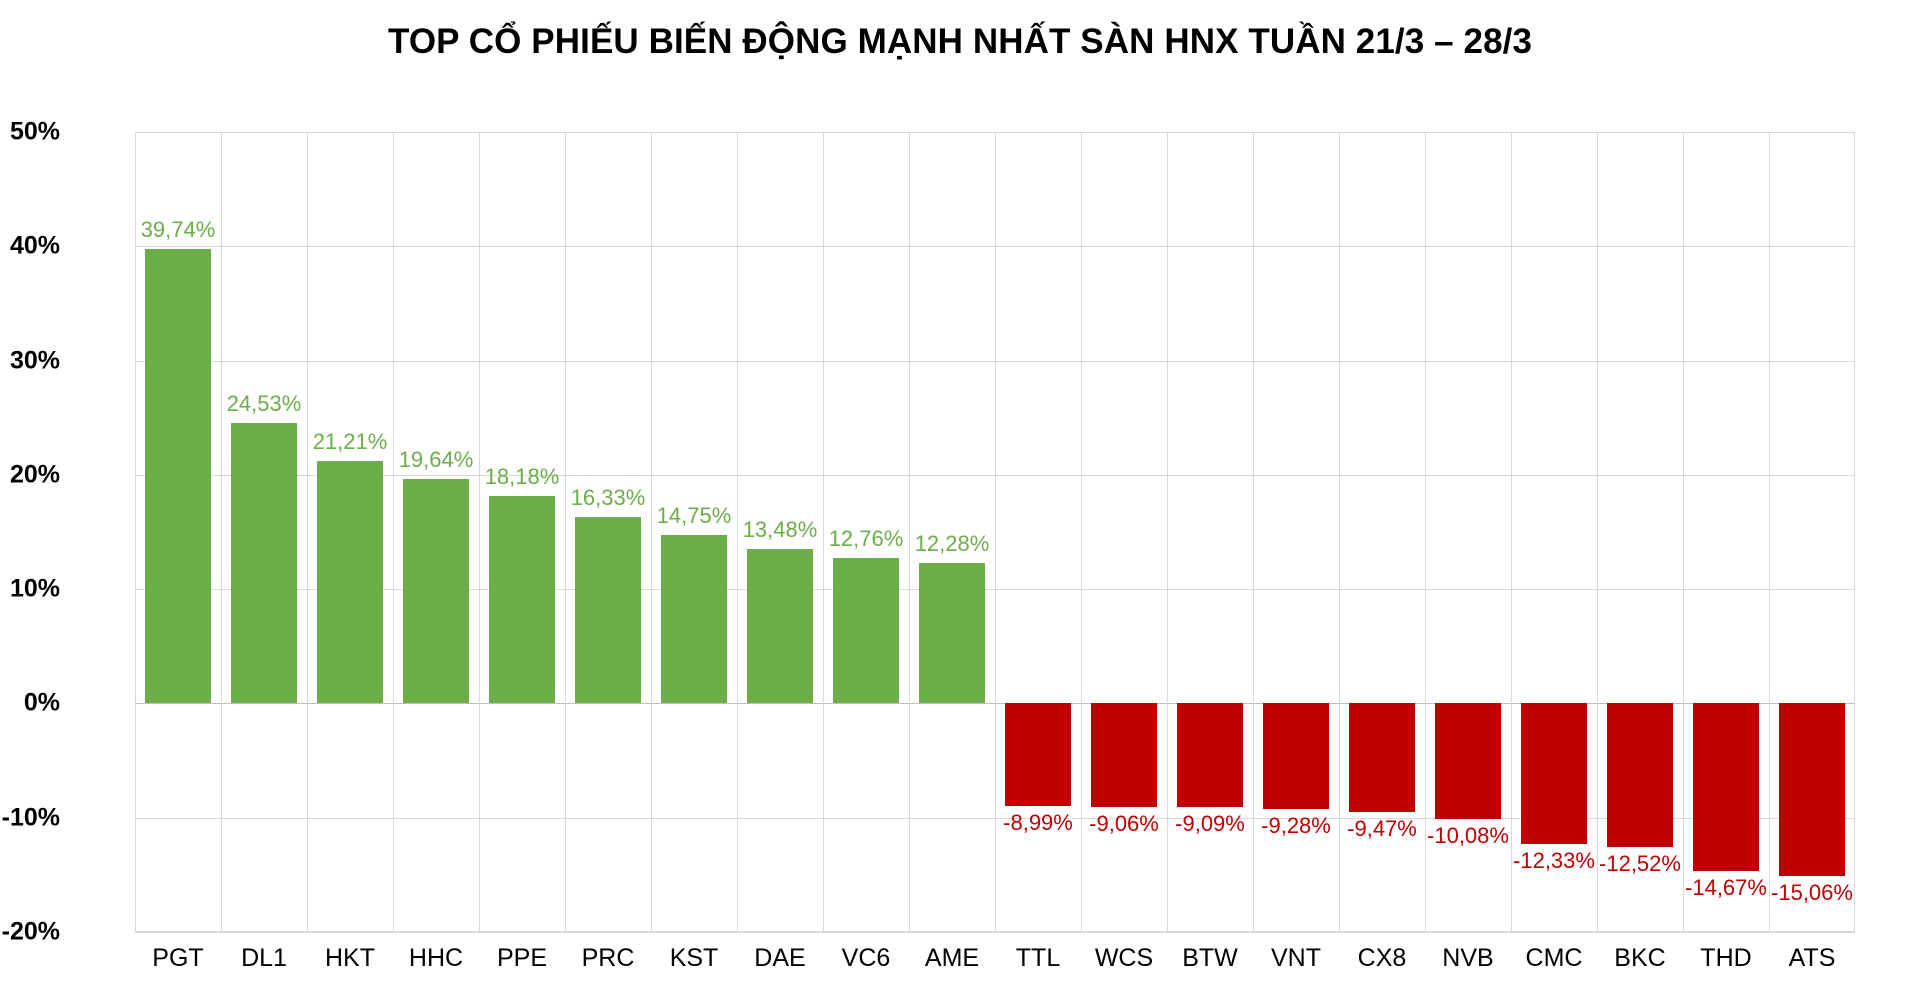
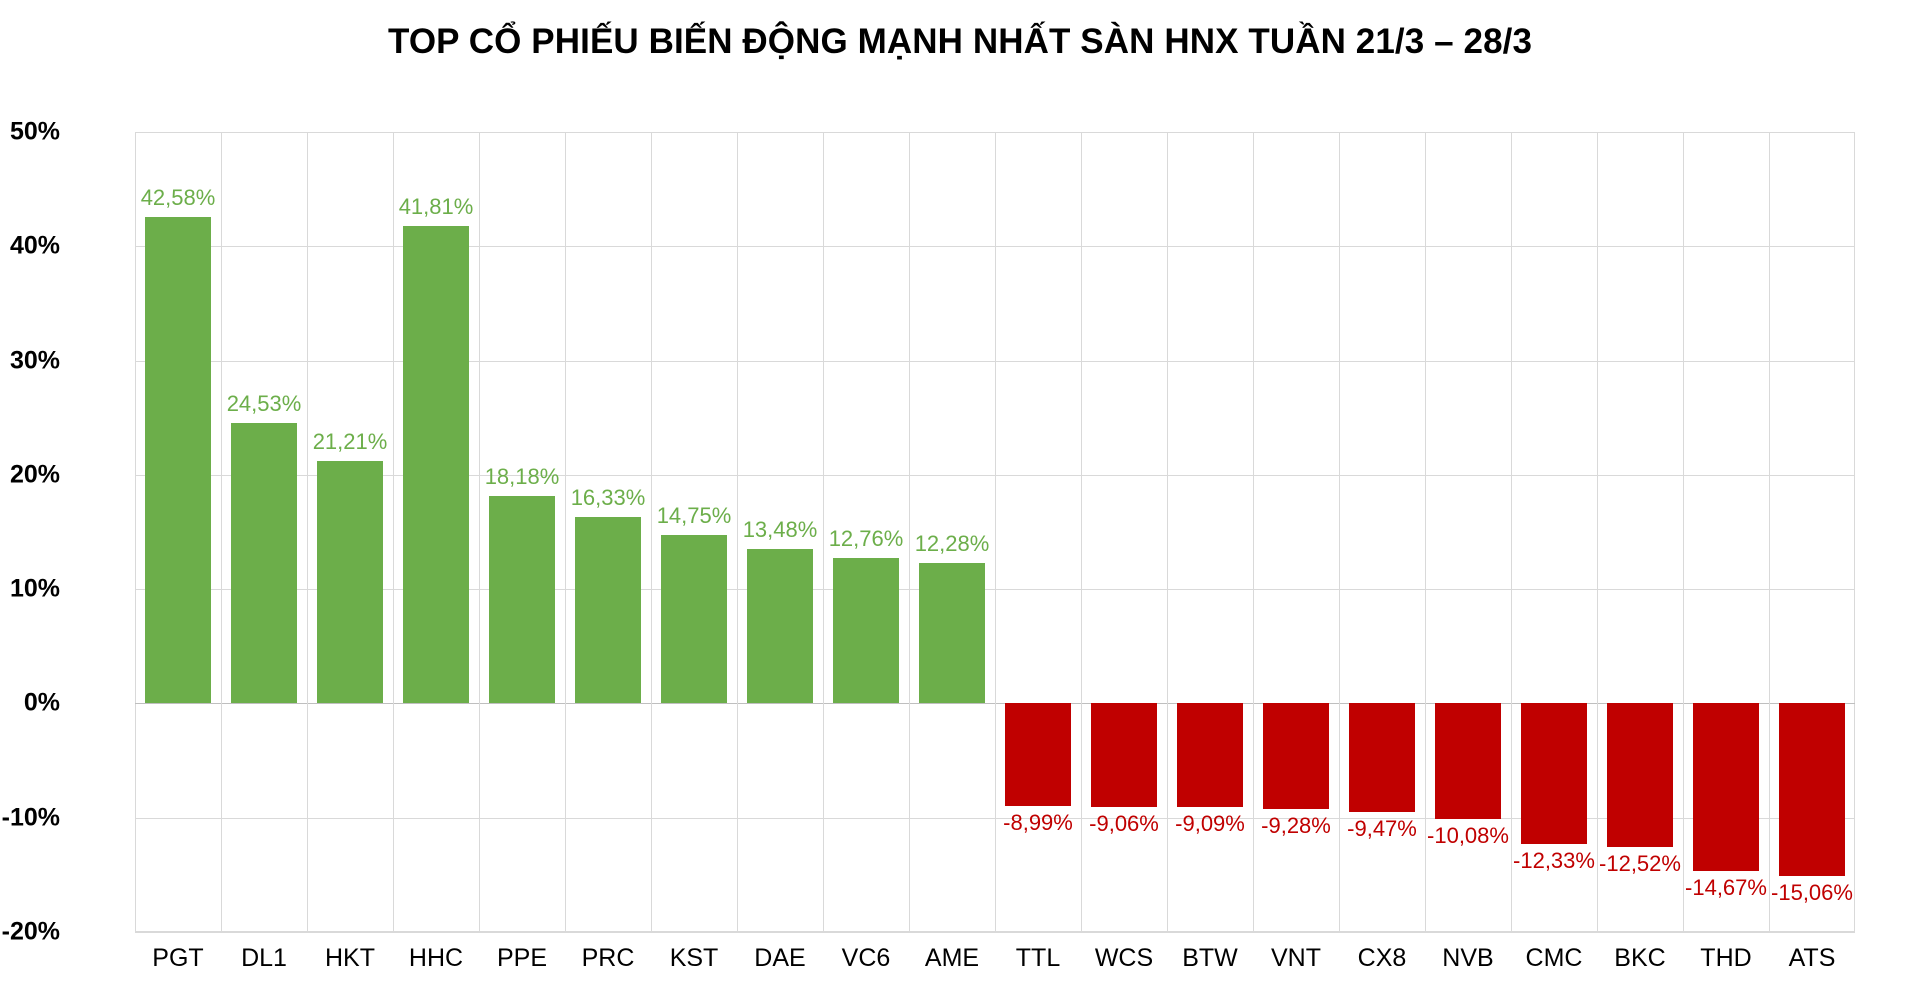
PGT: 39,74% -> 42,58%
HHC: 19,64% -> 41,81%
